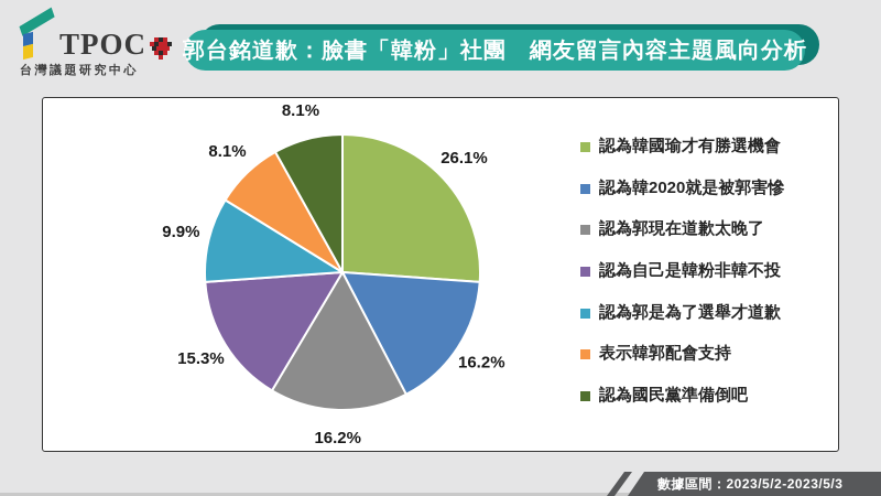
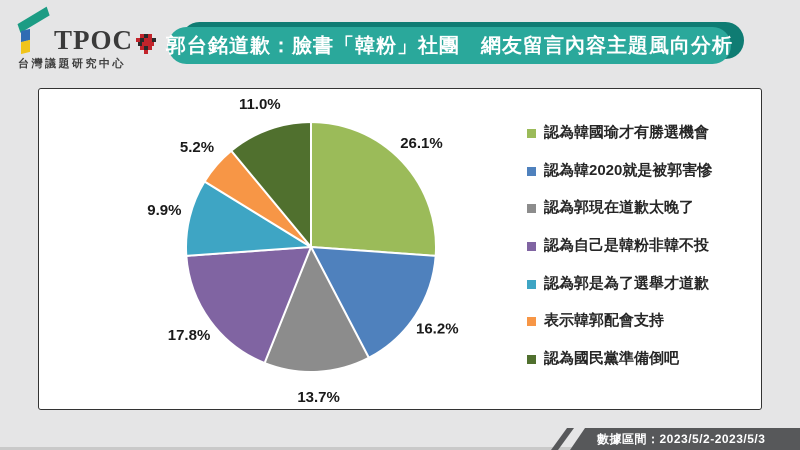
認為郭現在道歉太晚了: 16.2% -> 13.7%
認為自己是韓粉非韓不投: 15.3% -> 17.8%
表示韓郭配會支持: 8.1% -> 5.2%
認為國民黨準備倒吧: 8.1% -> 11.0%
